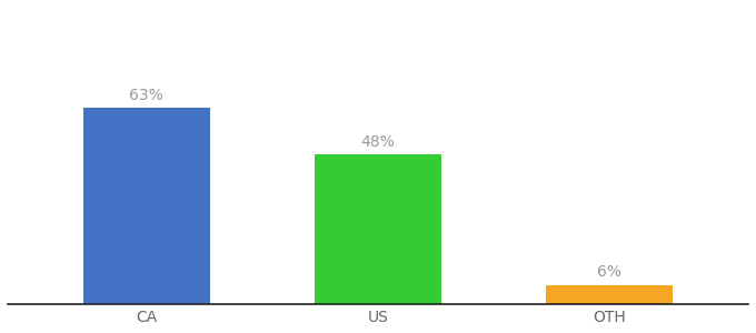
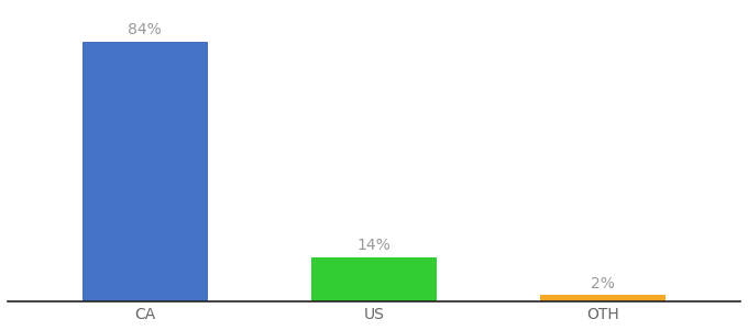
CA: 63% -> 84%
US: 48% -> 14%
OTH: 6% -> 2%
